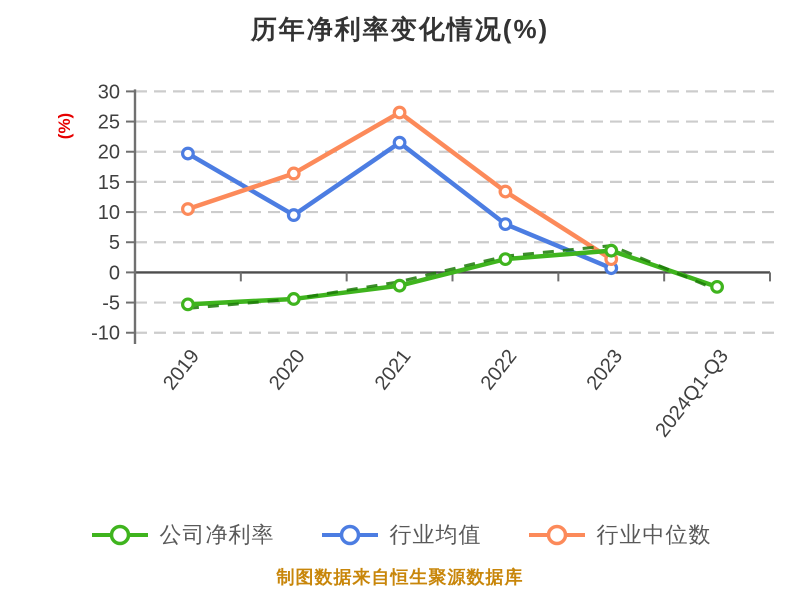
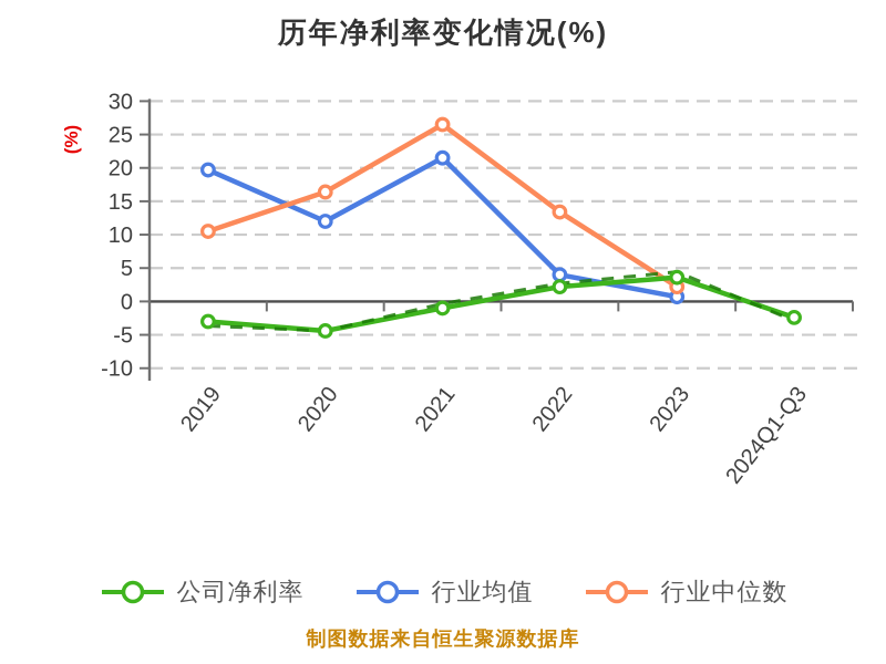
公司净利率/2019: -5 -> -3
行业均值/2020: 10 -> 12
公司净利率/2021: -2 -> -1
行业均值/2022: 8 -> 4
